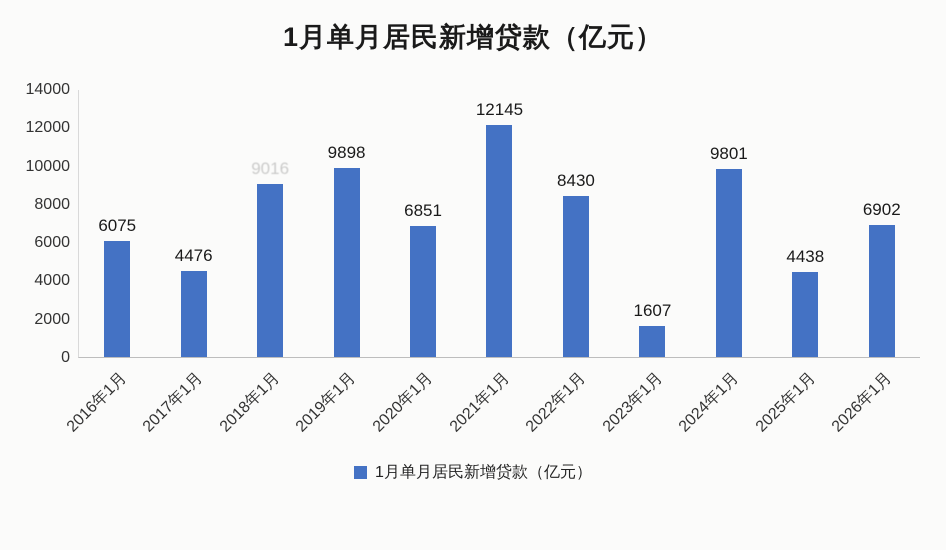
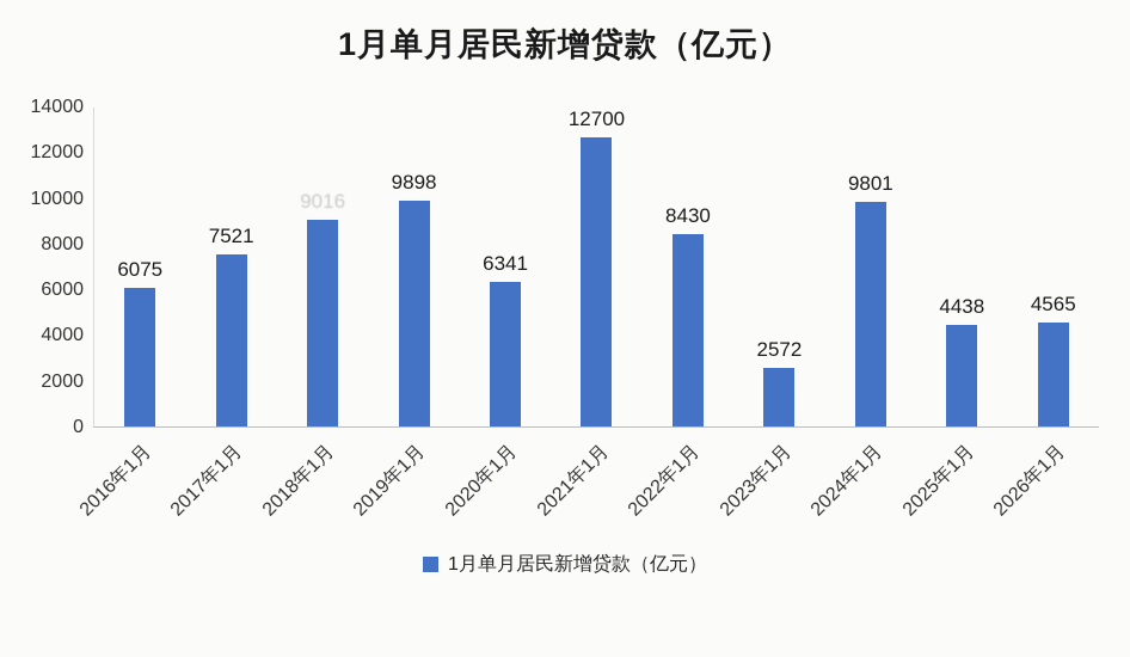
2017年1月: 4476 -> 7521
2020年1月: 6851 -> 6341
2021年1月: 12145 -> 12700
2023年1月: 1607 -> 2572
2026年1月: 6902 -> 4565
